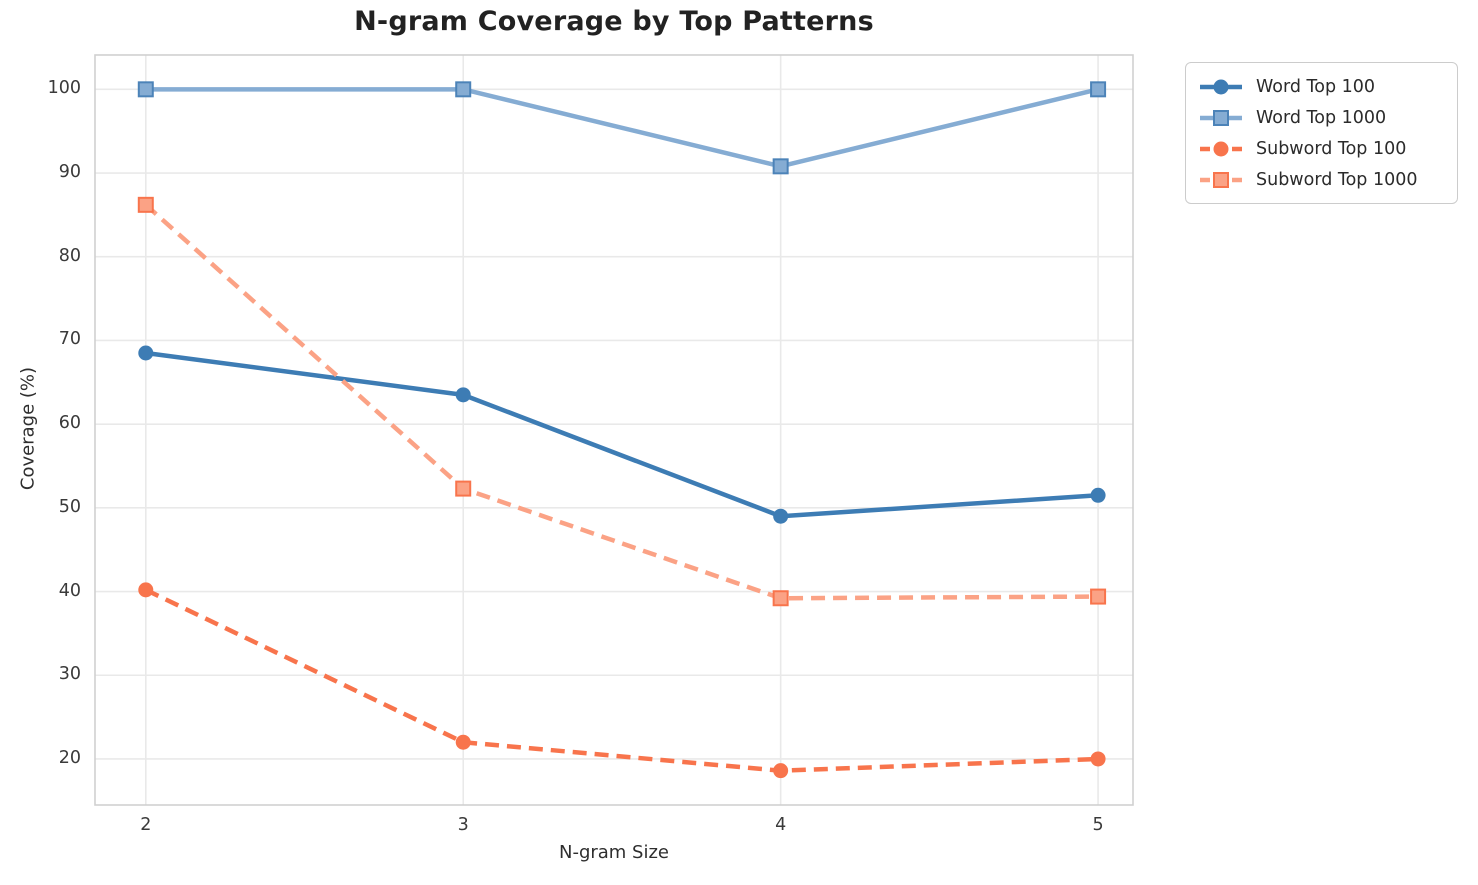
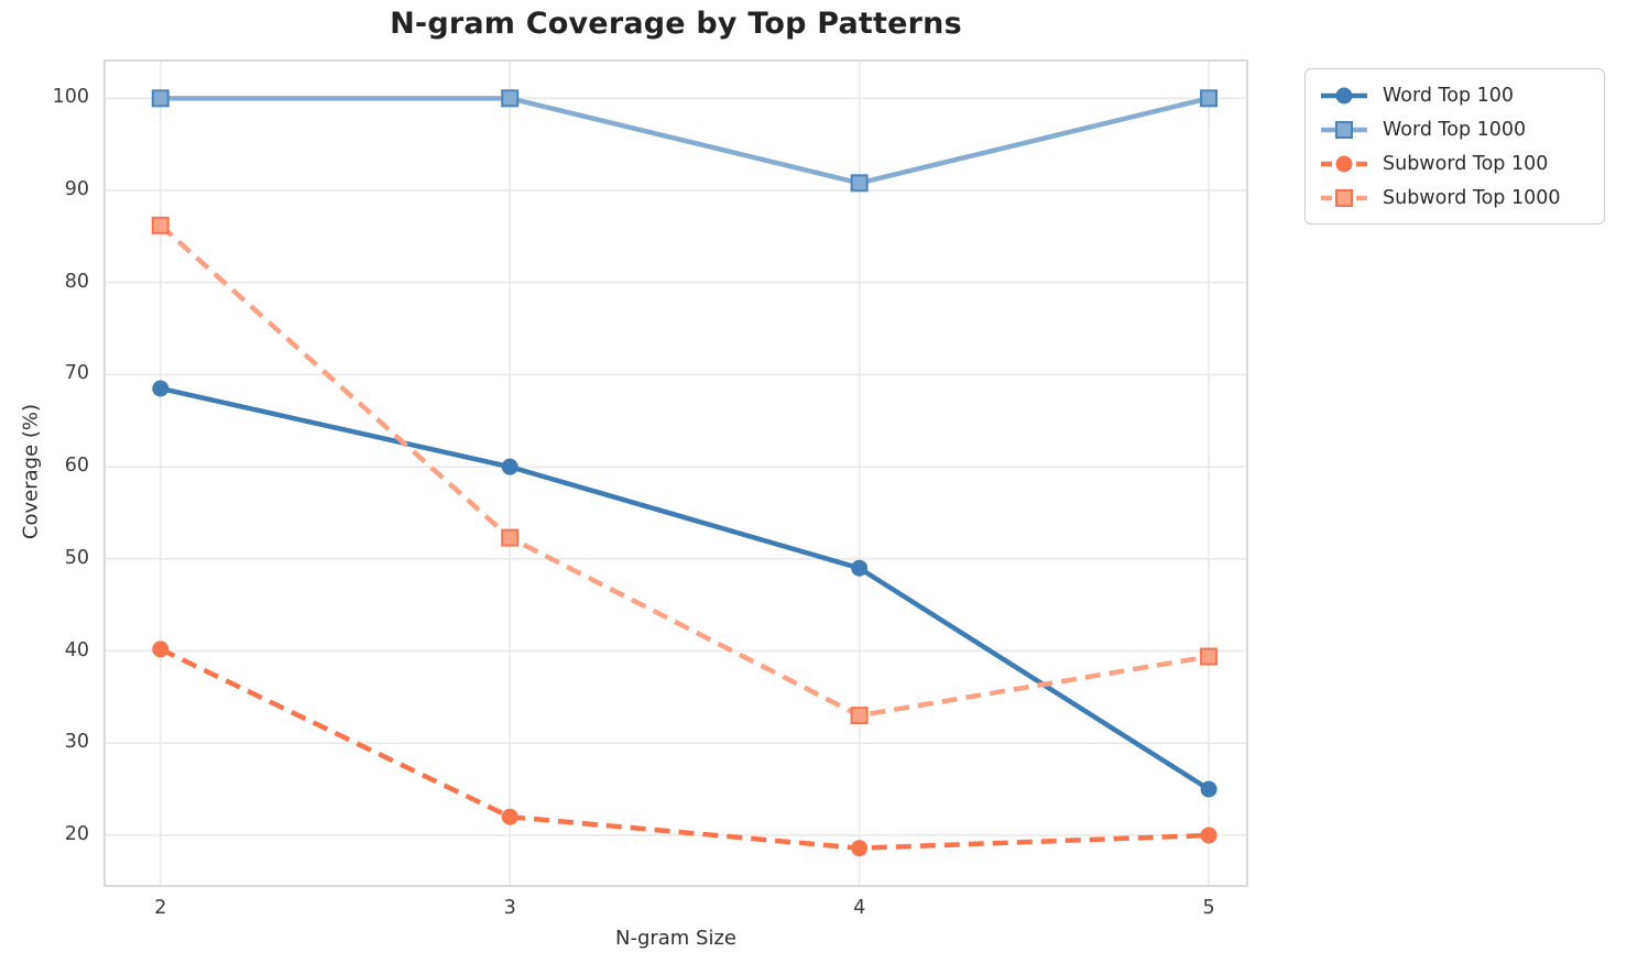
Word Top 100/3: 64 -> 60
Subword Top 1000/4: 39 -> 33
Word Top 100/5: 52 -> 25
